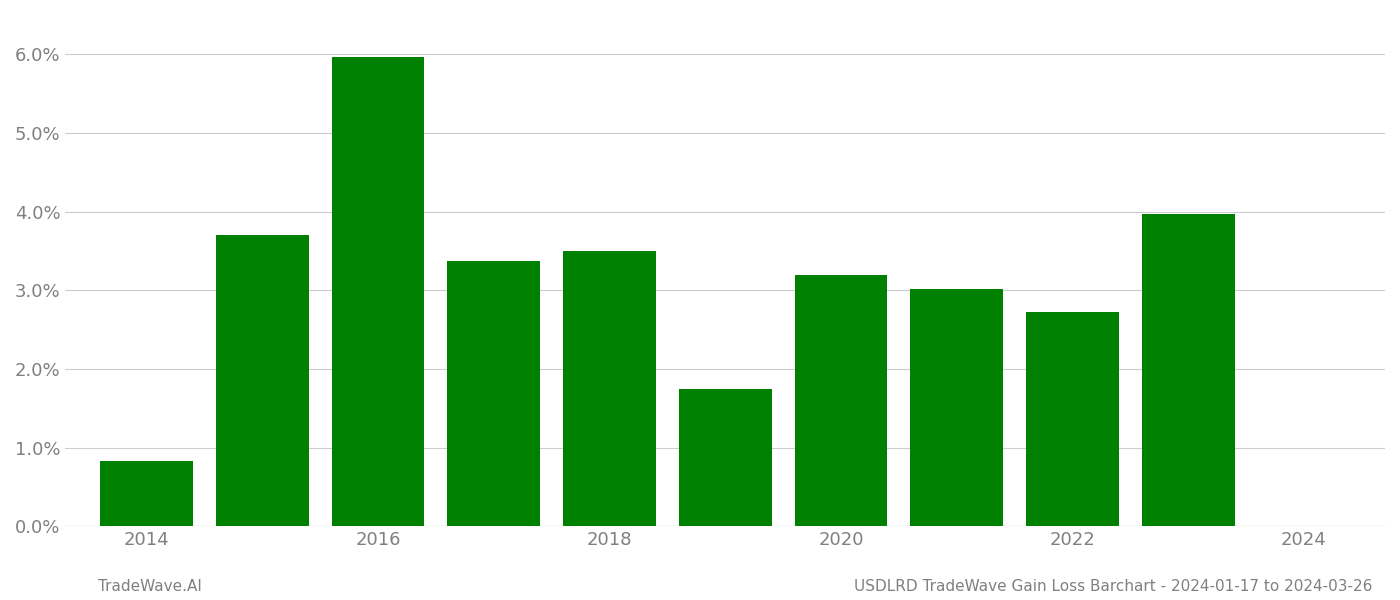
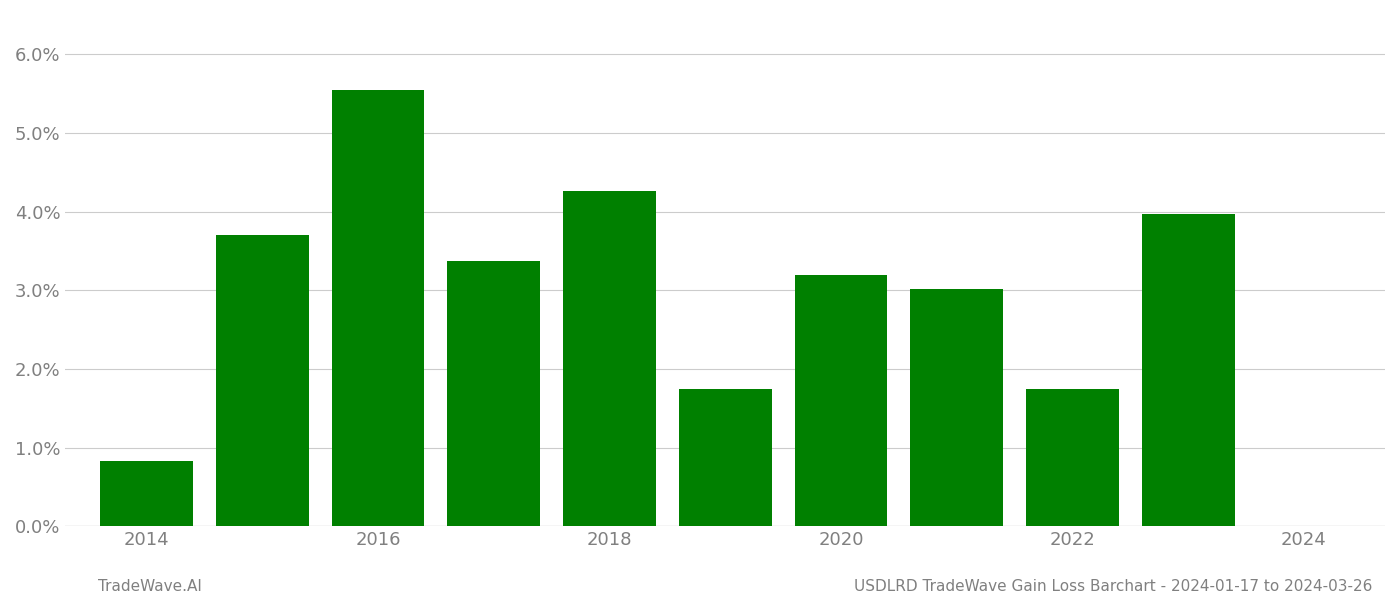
2016: 5.97% -> 5.54%
2018: 3.50% -> 4.26%
2022: 2.72% -> 1.74%
